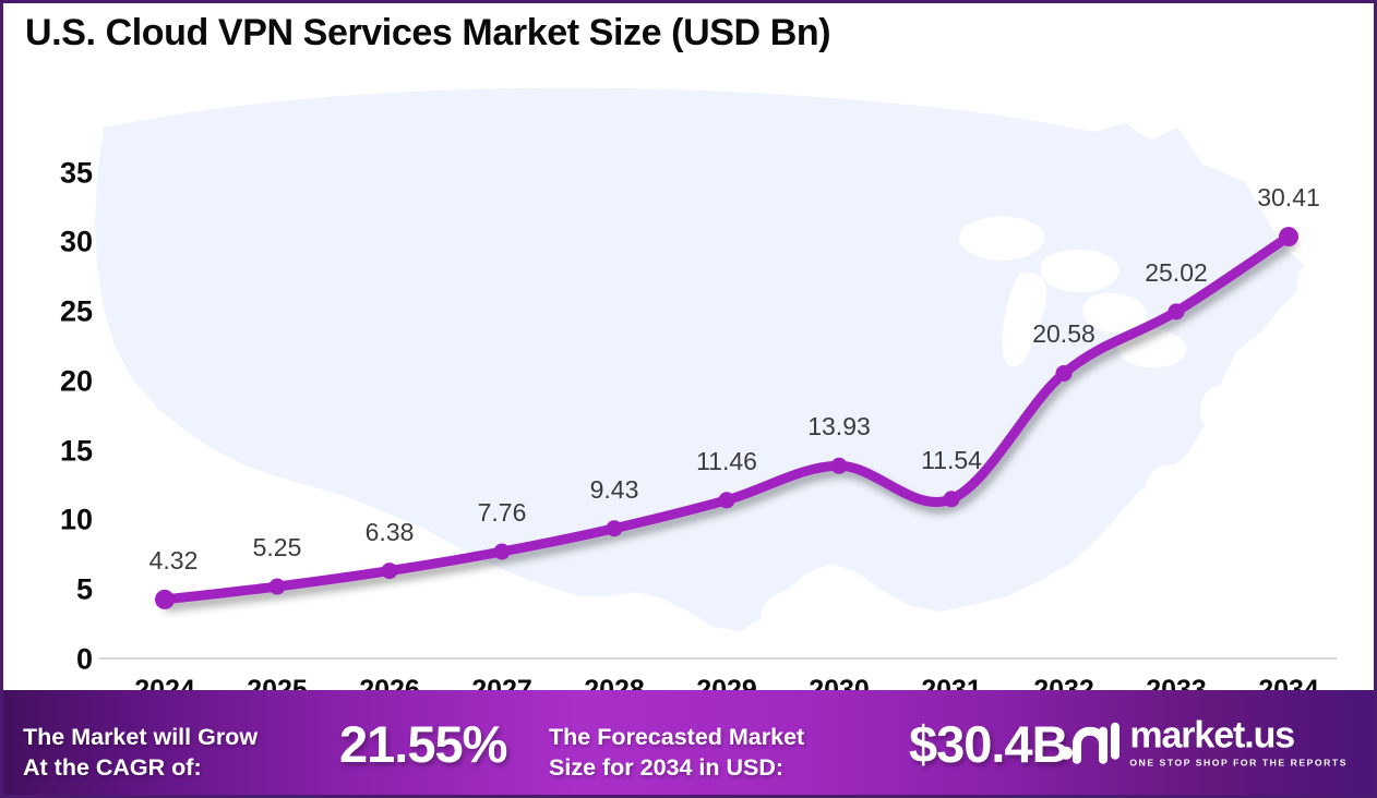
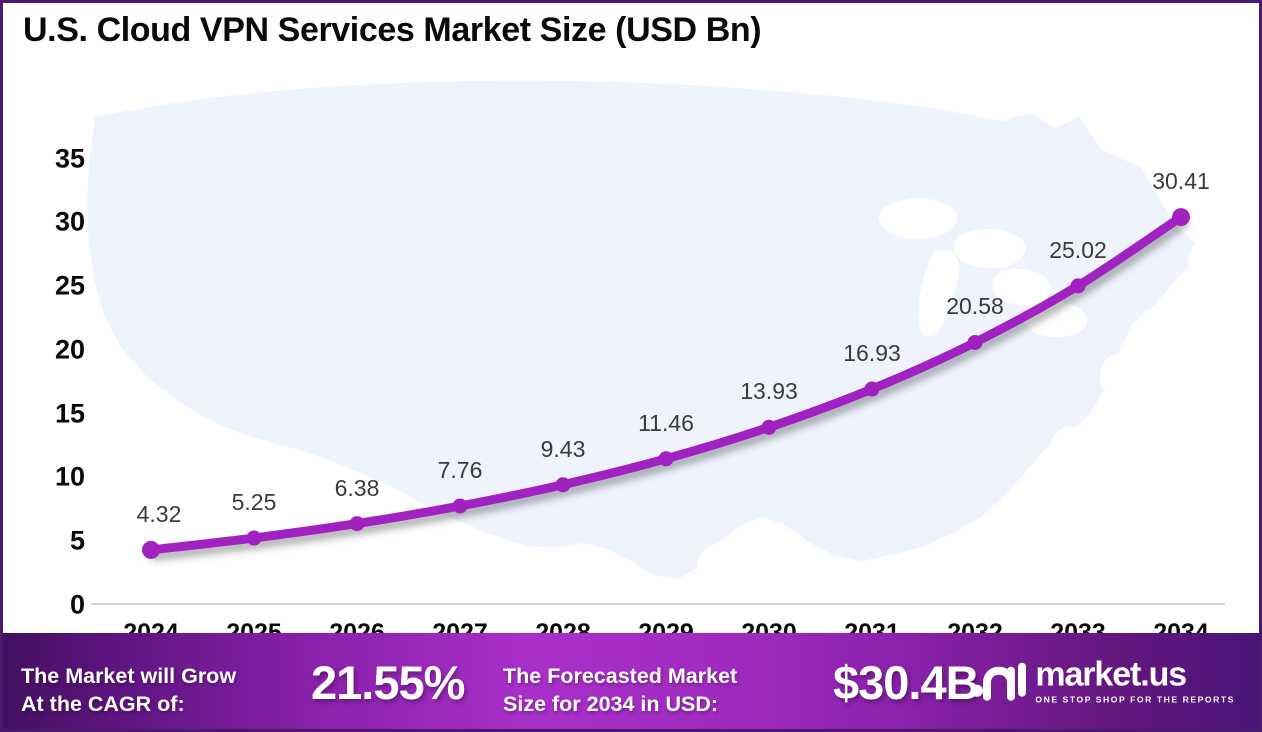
2031: 11.54 -> 16.93
